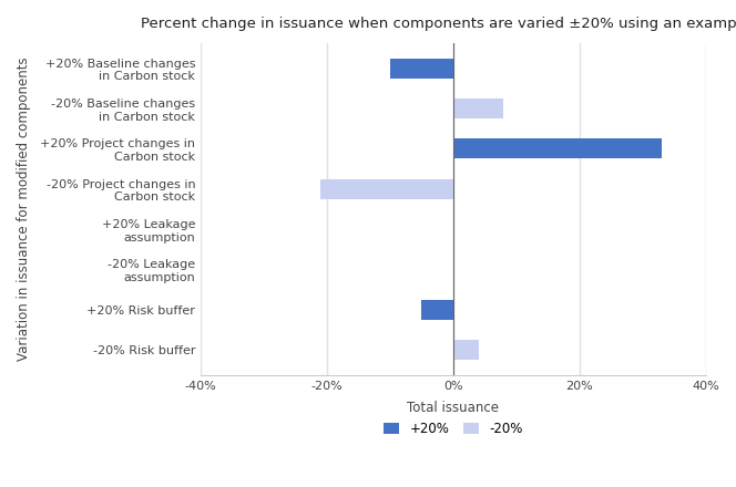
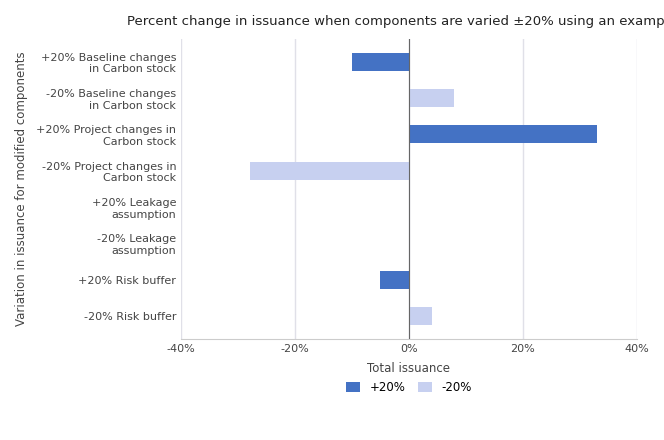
-20% Project changes in Carbon stock: -21% -> -28%
